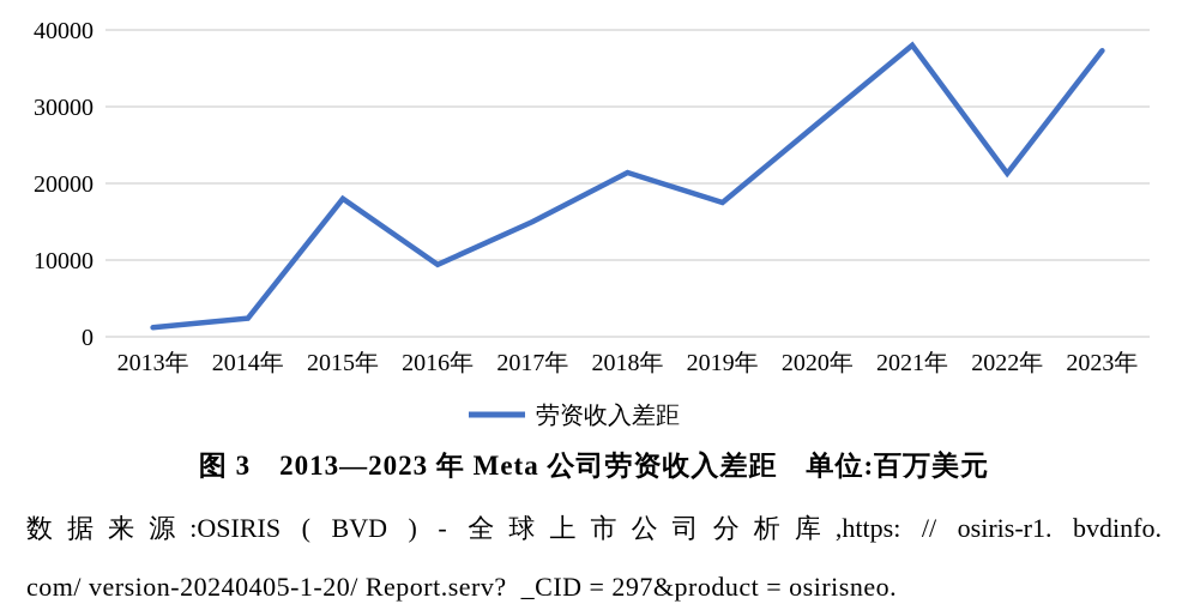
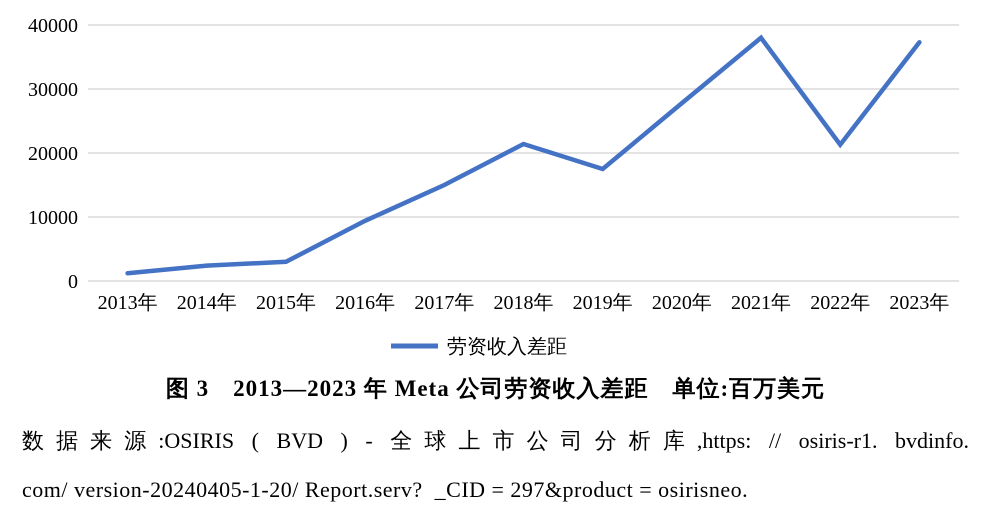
2015年: 18000 -> 3000
